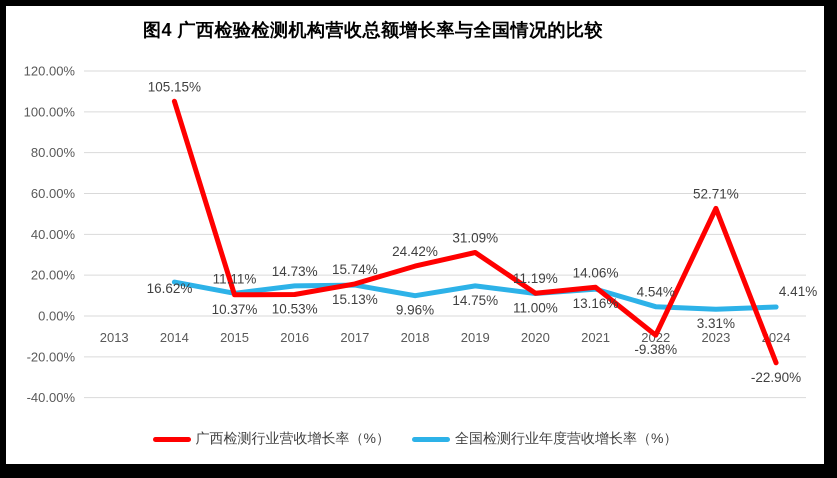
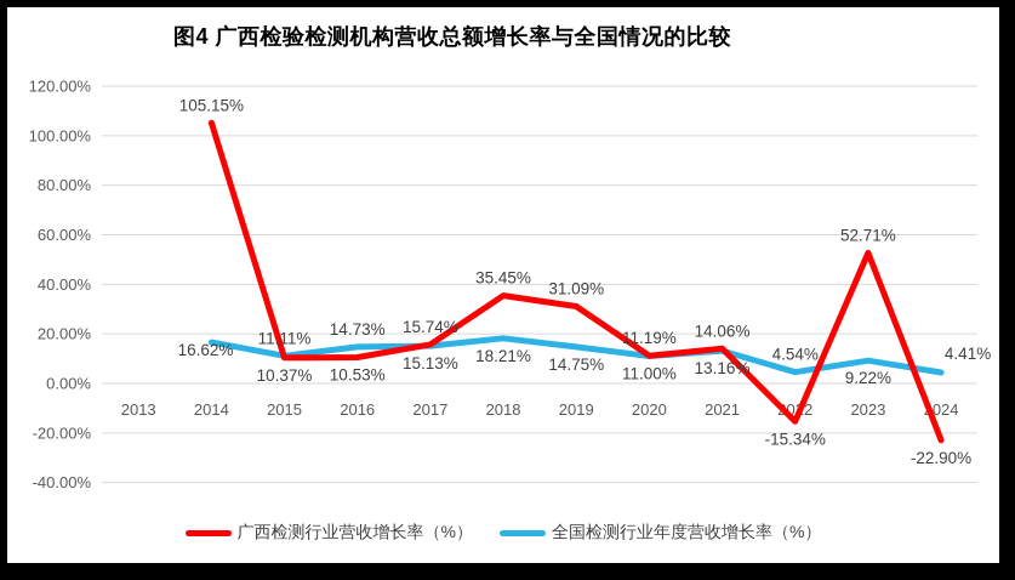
广西检测行业营收增长率（%）/2018: 24.42% -> 35.45%
全国检测行业年度营收增长率（%）/2018: 9.96% -> 18.21%
广西检测行业营收增长率（%）/2022: -9.38% -> -15.34%
全国检测行业年度营收增长率（%）/2023: 3.31% -> 9.22%
